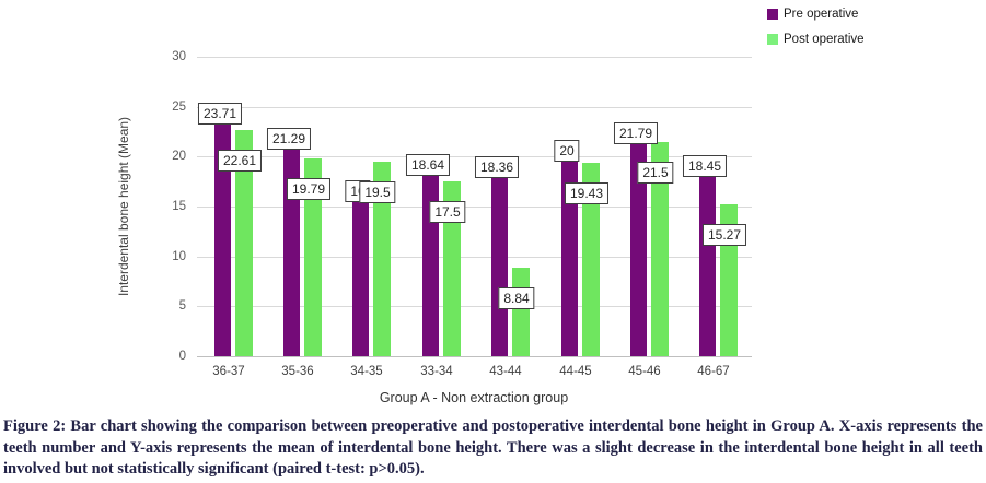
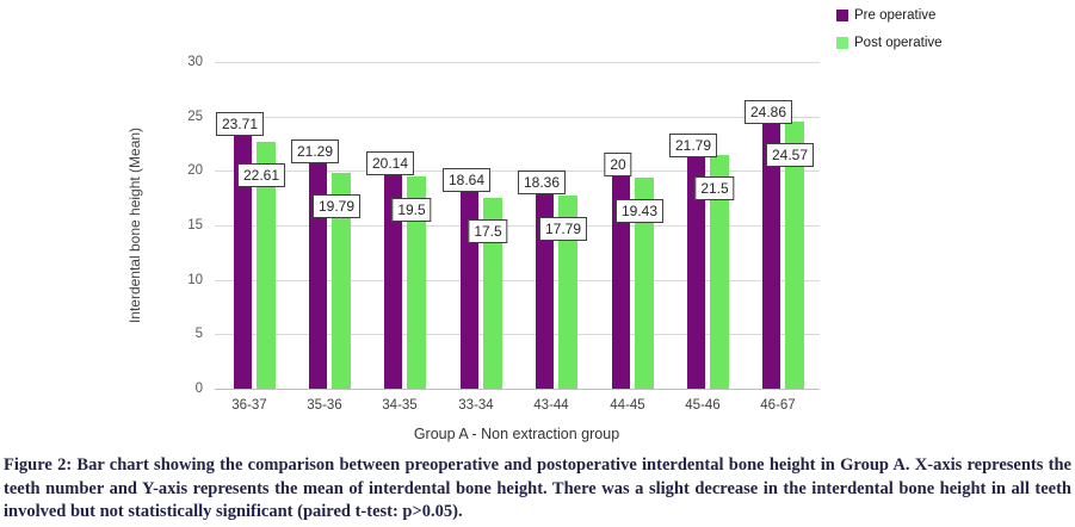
Pre operative/34-35: 16 -> 20.14
Post operative/43-44: 8.84 -> 17.79
Pre operative/46-67: 18.45 -> 24.86
Post operative/46-67: 15.27 -> 24.57
